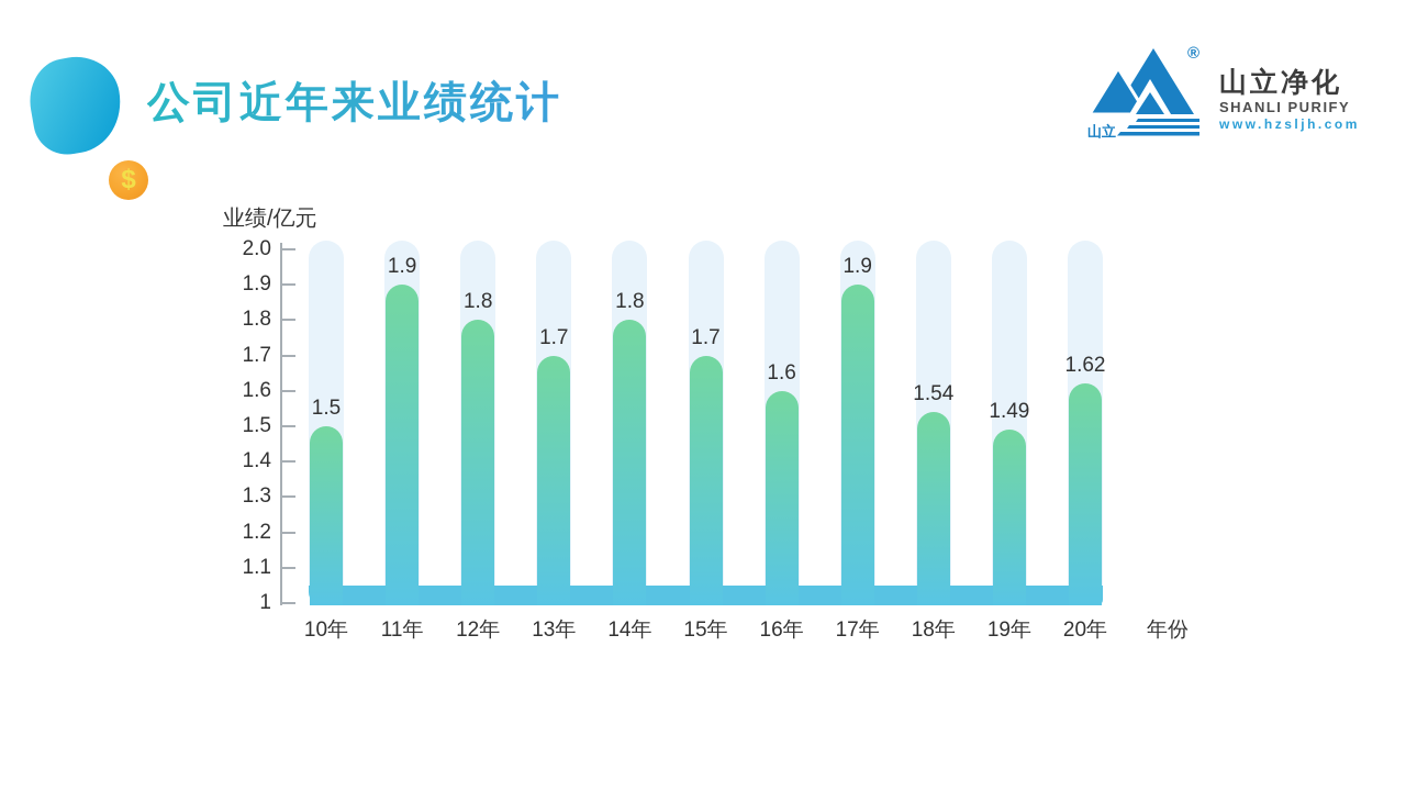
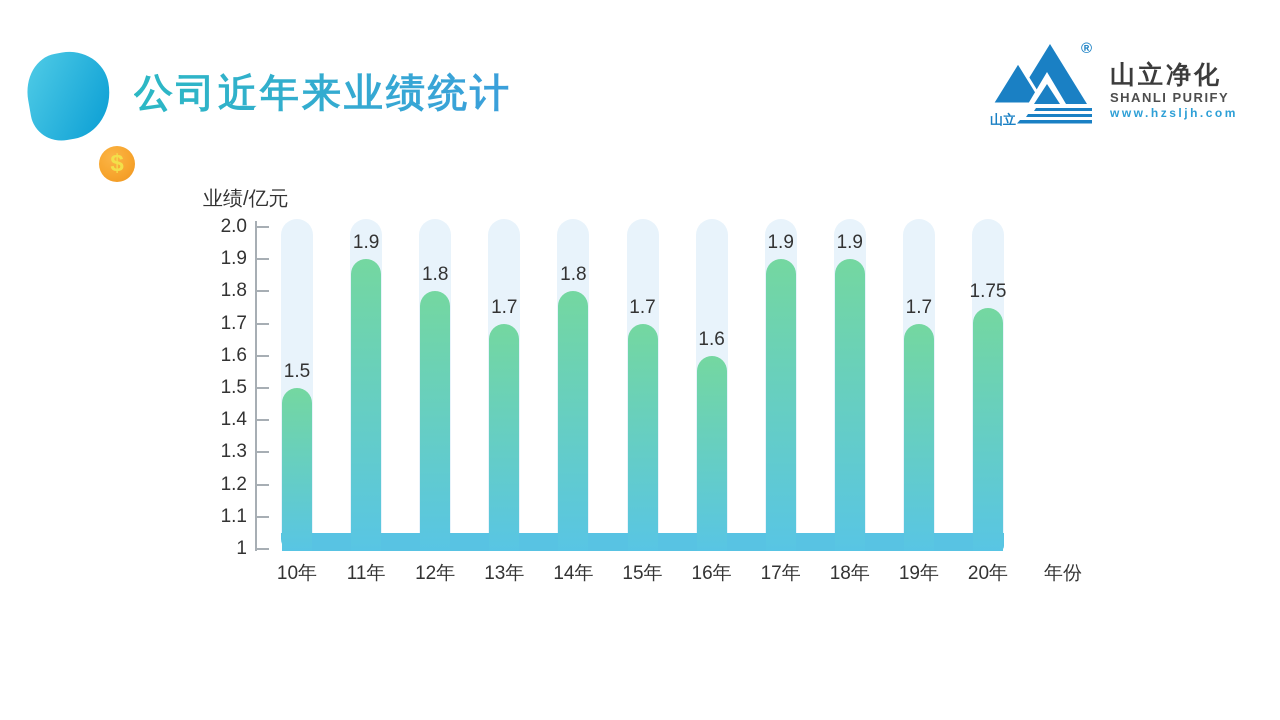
18年: 1.54 -> 1.9
19年: 1.49 -> 1.7
20年: 1.62 -> 1.75
